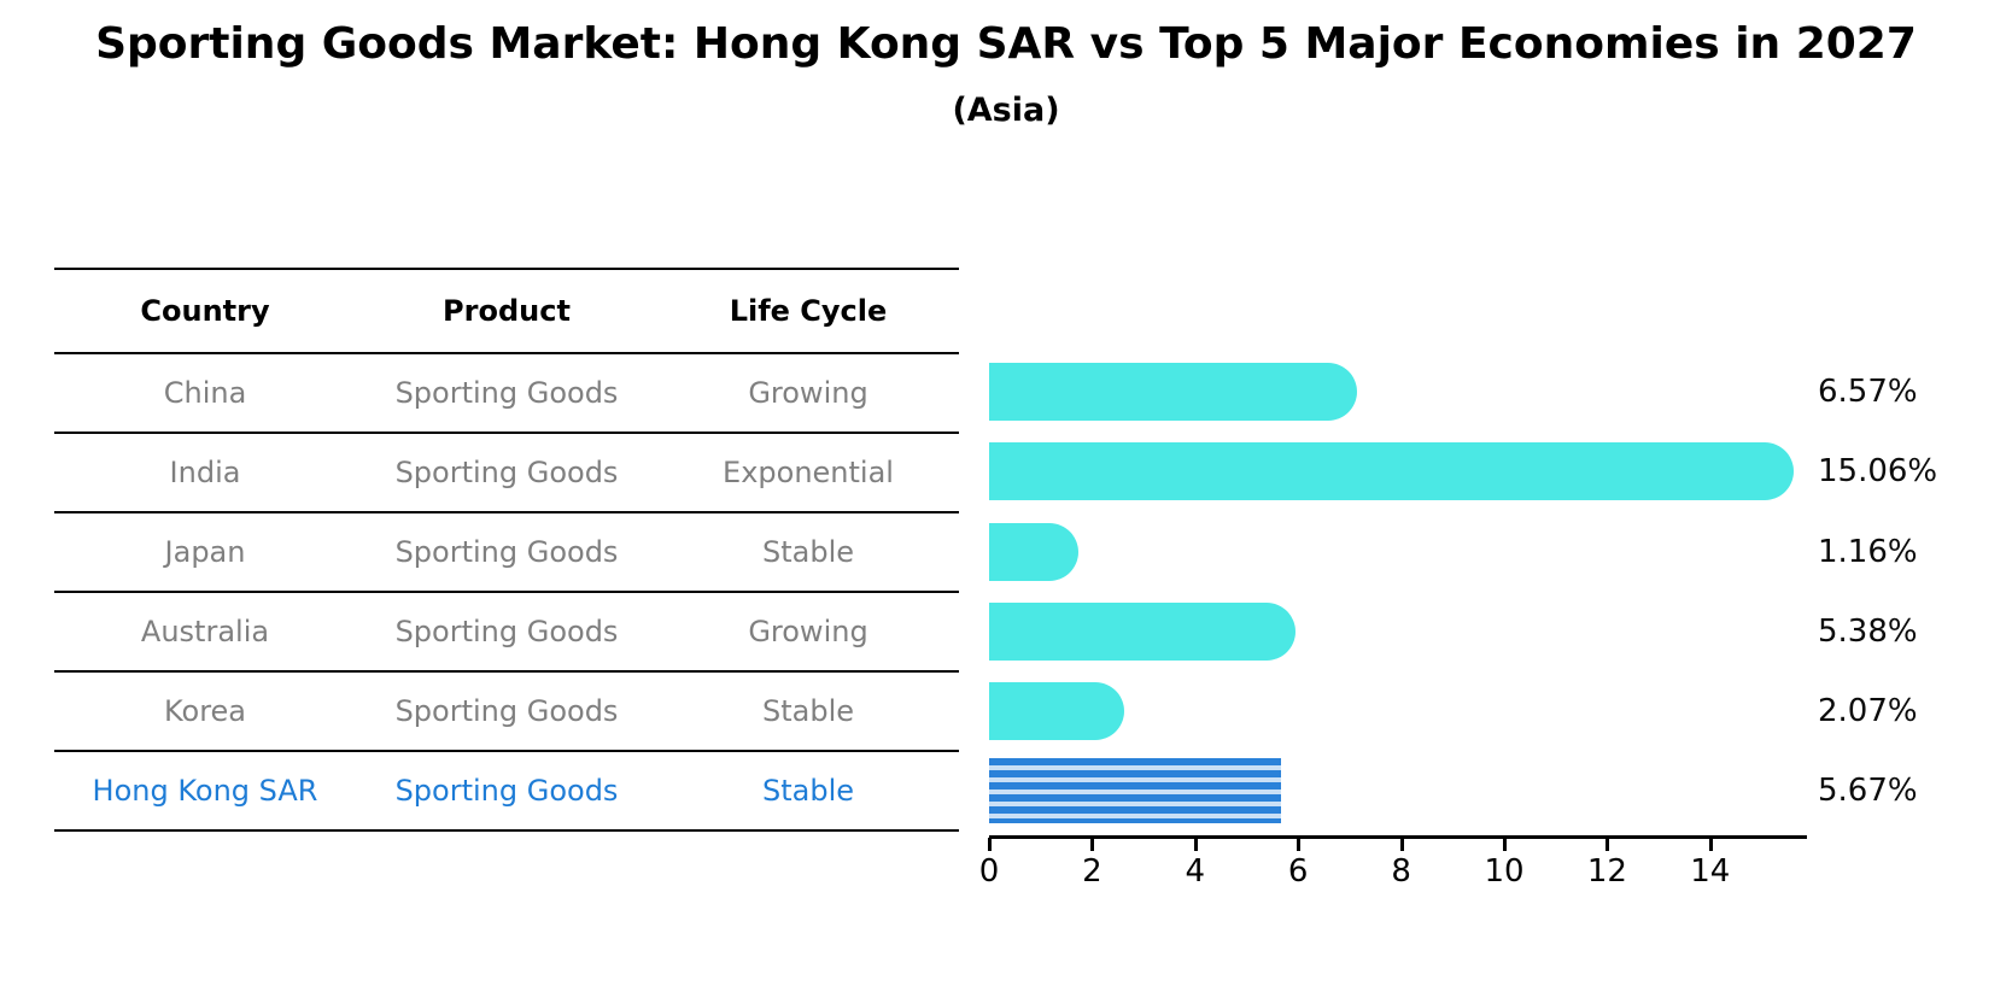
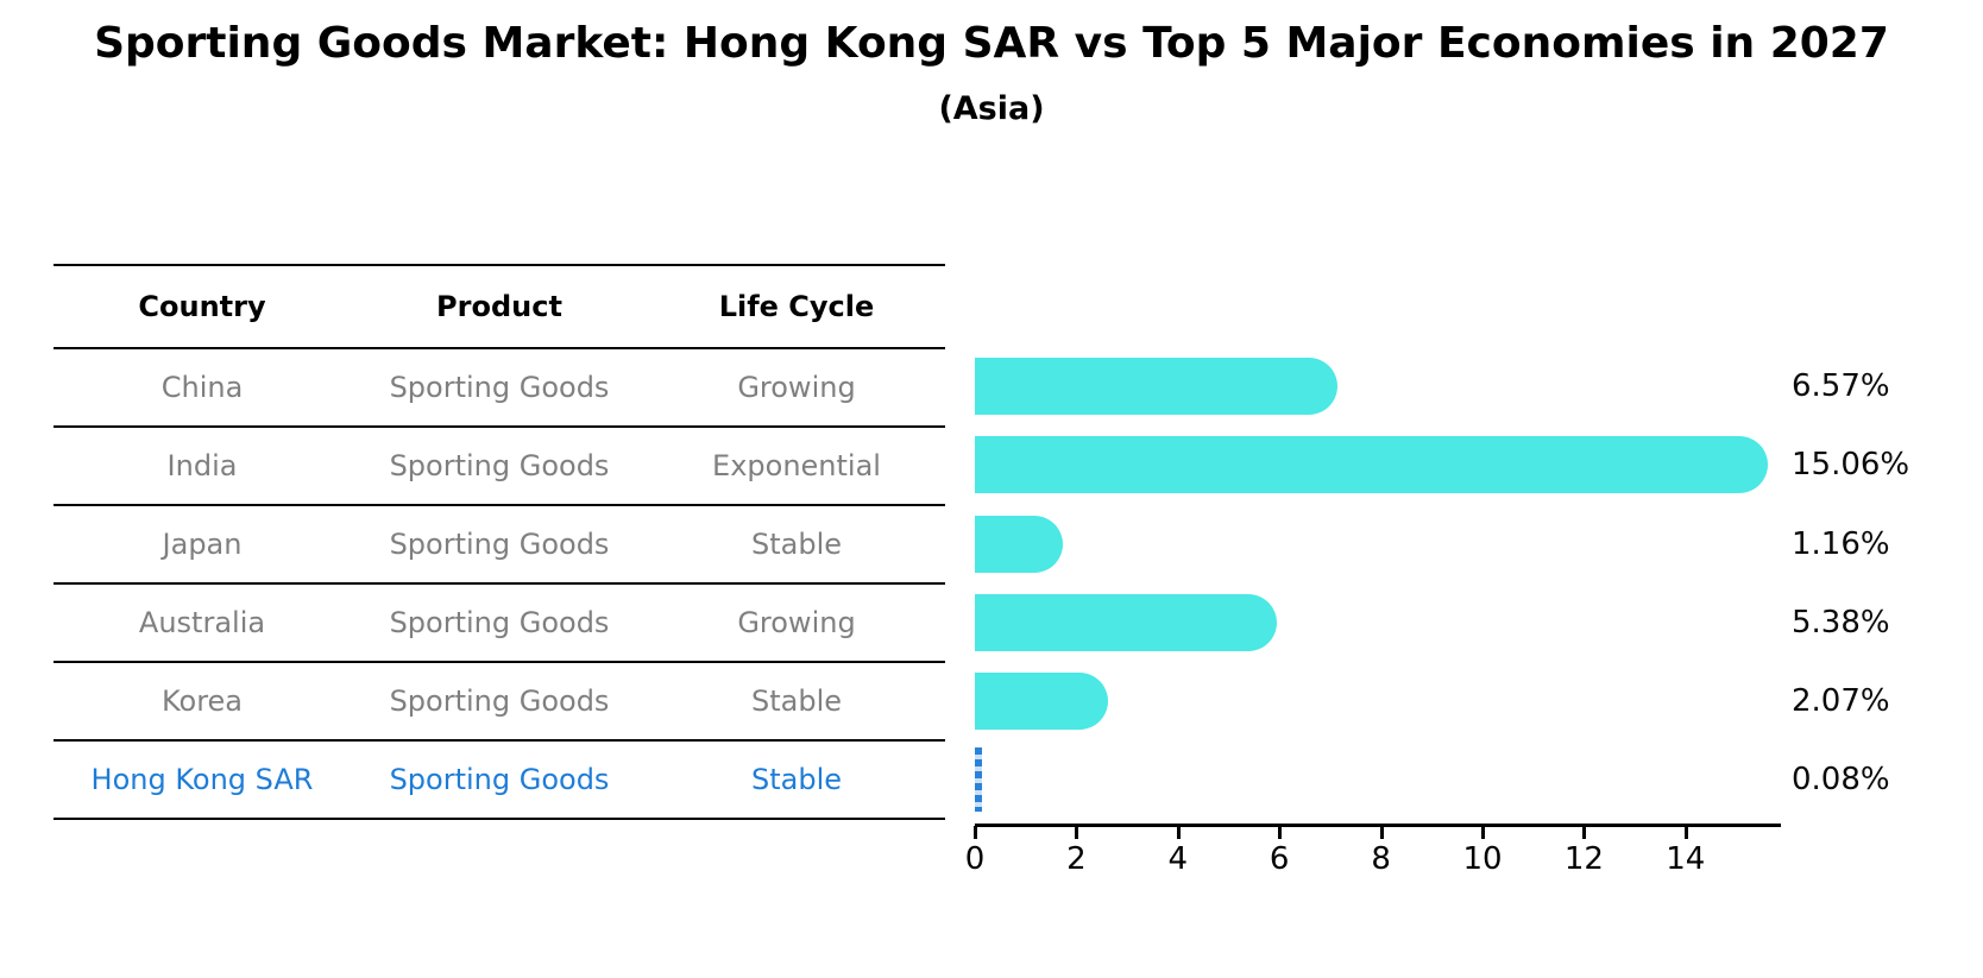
Hong Kong SAR: 5.67% -> 0.08%
